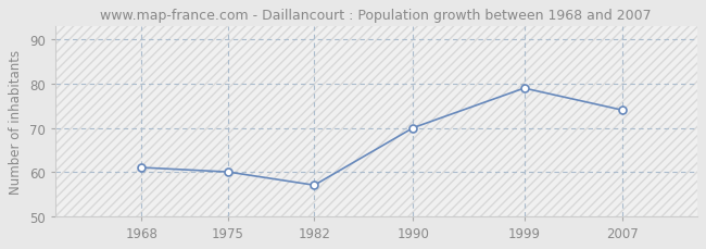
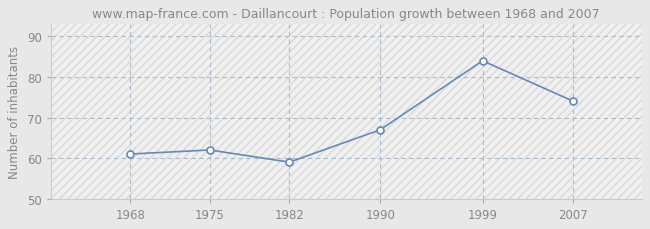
1975: 60 -> 62
1982: 57 -> 59
1990: 70 -> 67
1999: 79 -> 84
